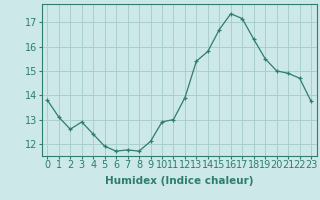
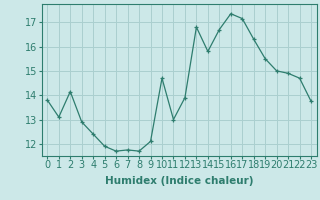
2: 12.60 -> 14.15
10: 12.90 -> 14.70
13: 15.40 -> 16.80
